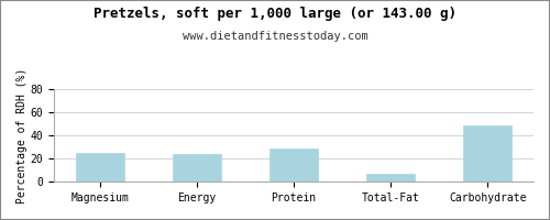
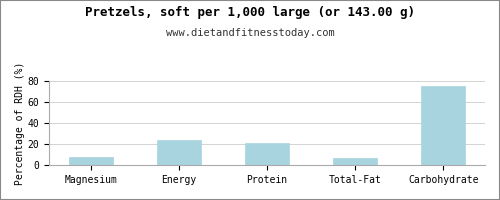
Magnesium: 25 -> 8
Protein: 29 -> 21
Carbohydrate: 49 -> 75
